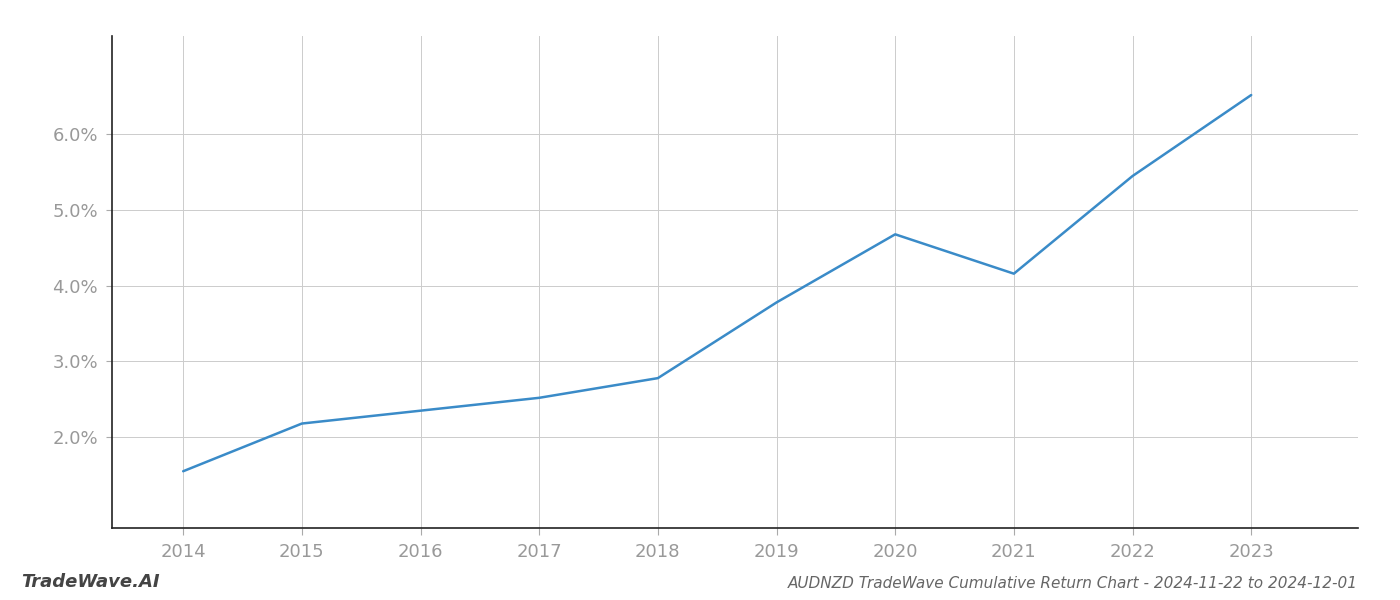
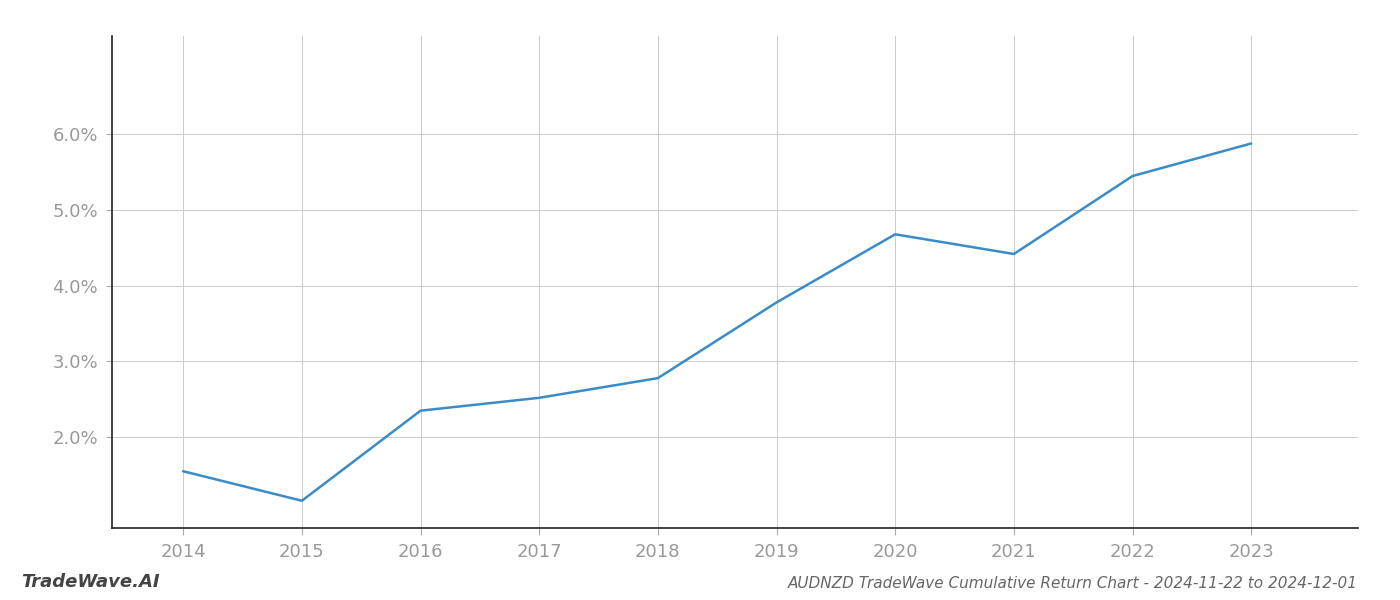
2015: 2.18% -> 1.16%
2021: 4.16% -> 4.42%
2023: 6.52% -> 5.88%
